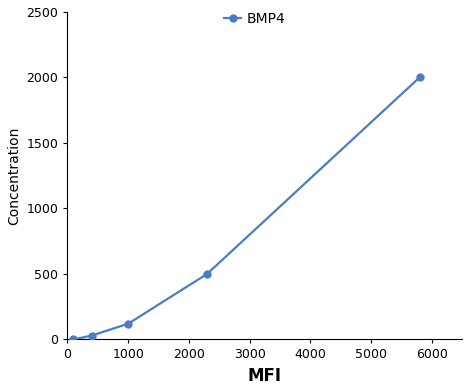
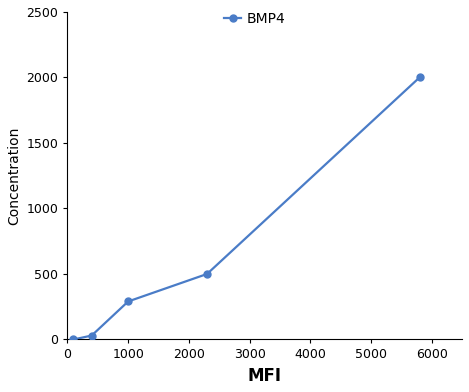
1000: 120 -> 290
